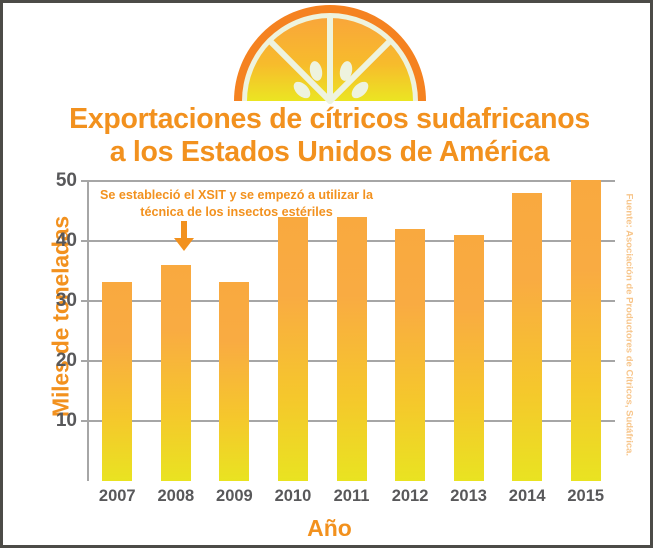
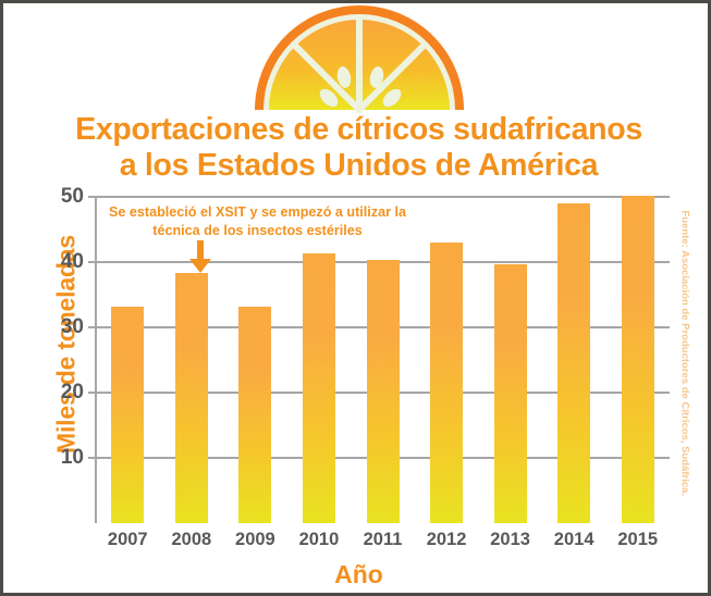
2008: 36 -> 38
2010: 44 -> 41
2011: 44 -> 40
2012: 42 -> 43
2013: 41 -> 40
2014: 48 -> 49
